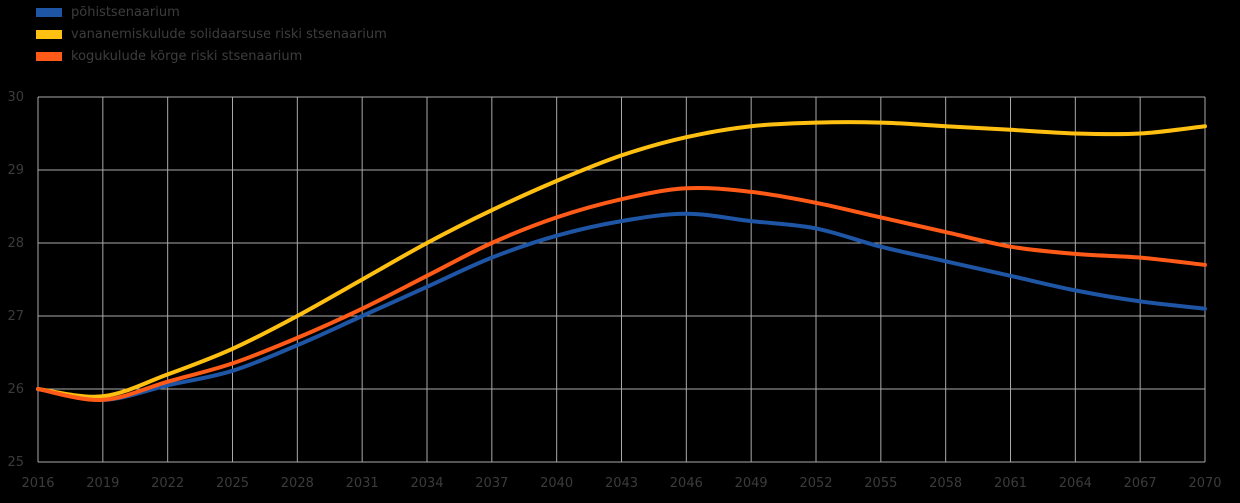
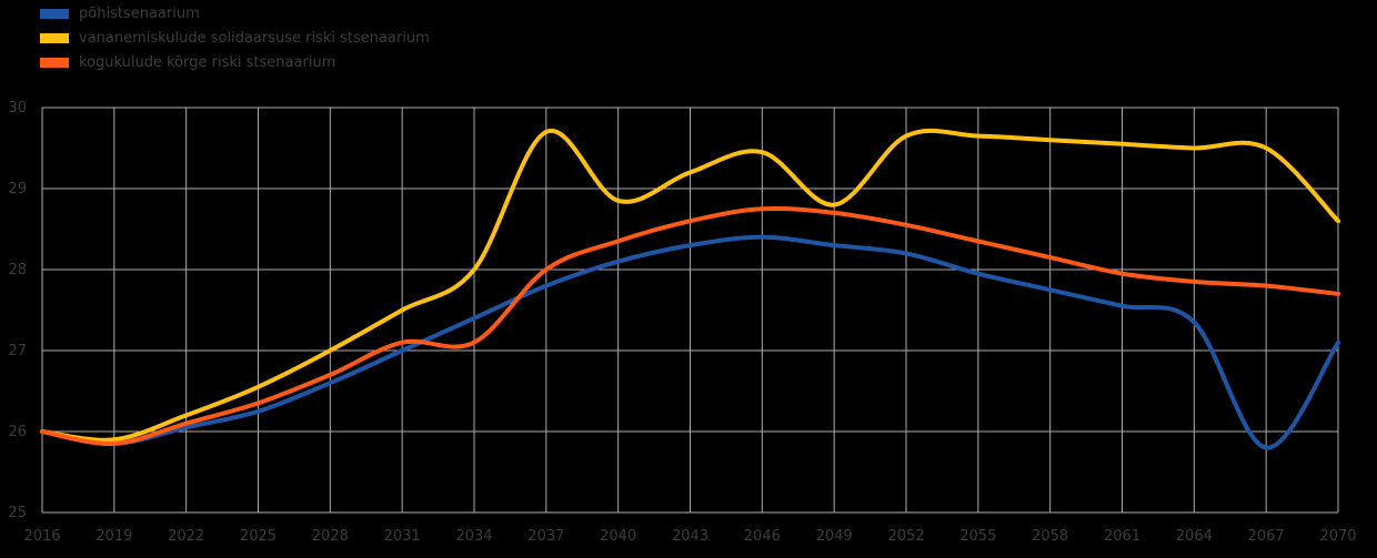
kogukulude kõrge riski stsenaarium/2034: 27.6 -> 27.1
vananemiskulude solidaarsuse riski stsenaarium/2037: 28.4 -> 29.7
vananemiskulude solidaarsuse riski stsenaarium/2049: 29.6 -> 28.8
põhistsenaarium/2067: 27.2 -> 25.8
vananemiskulude solidaarsuse riski stsenaarium/2070: 29.6 -> 28.6
